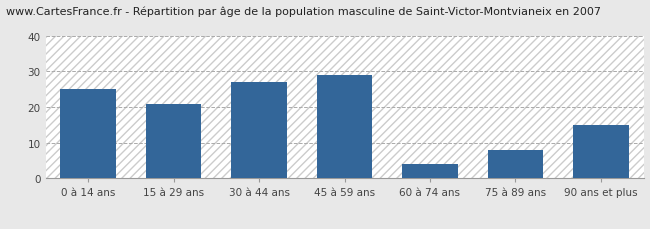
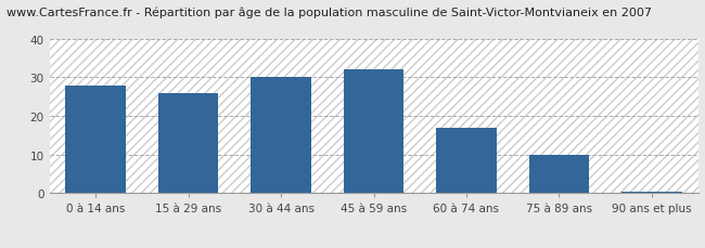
0 à 14 ans: 25.0 -> 28.0
15 à 29 ans: 21.0 -> 26.0
30 à 44 ans: 27.0 -> 30.0
45 à 59 ans: 29.0 -> 32.0
60 à 74 ans: 4.0 -> 17.0
75 à 89 ans: 8.0 -> 10.0
90 ans et plus: 15.0 -> 0.5
